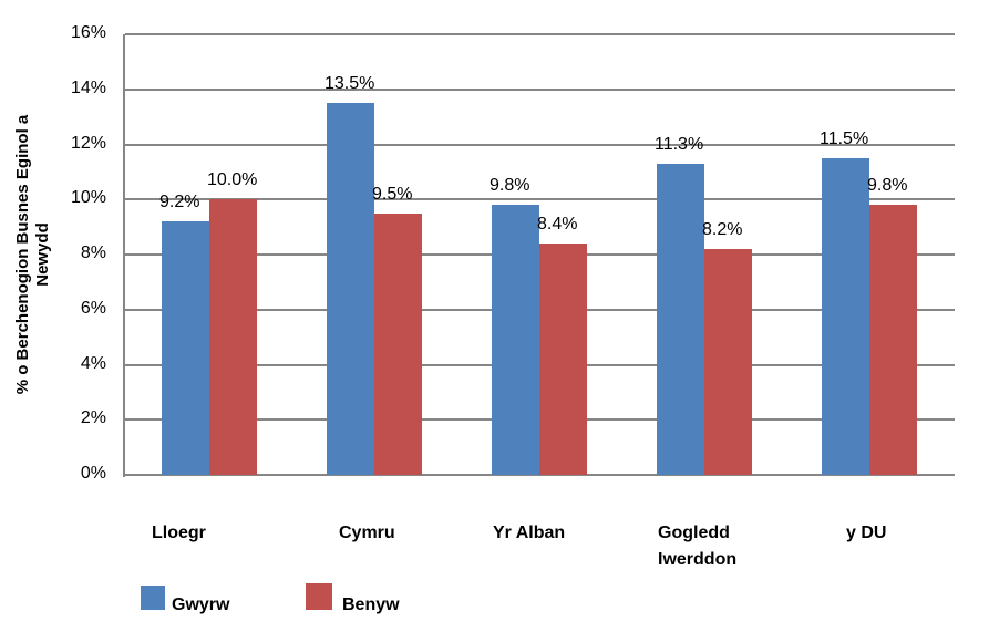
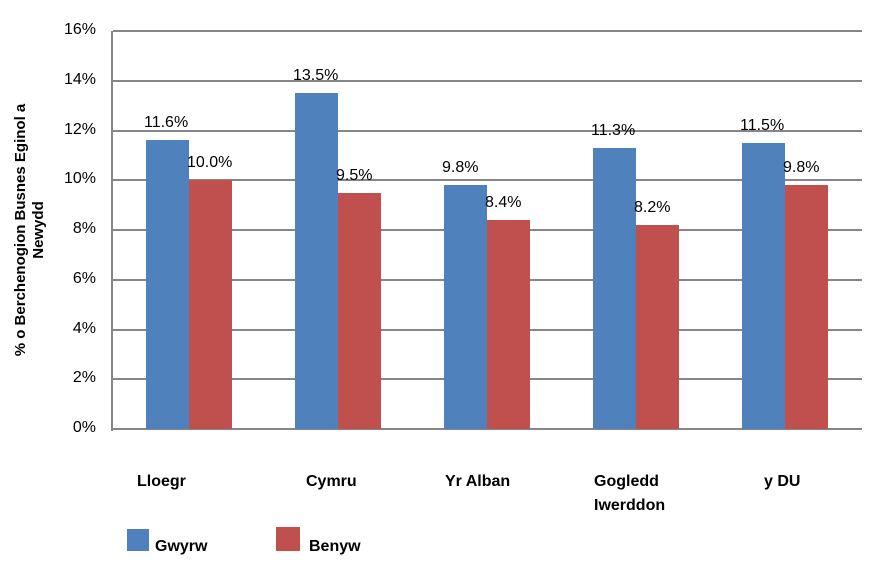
Gwyrw/Lloegr: 9.2% -> 11.6%
